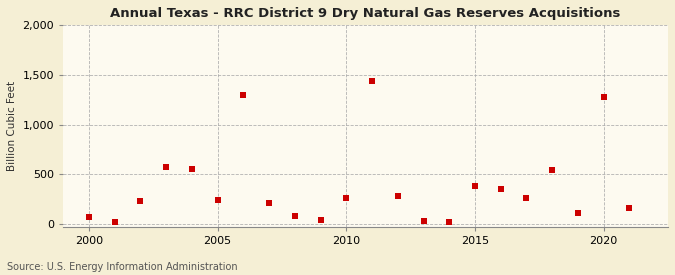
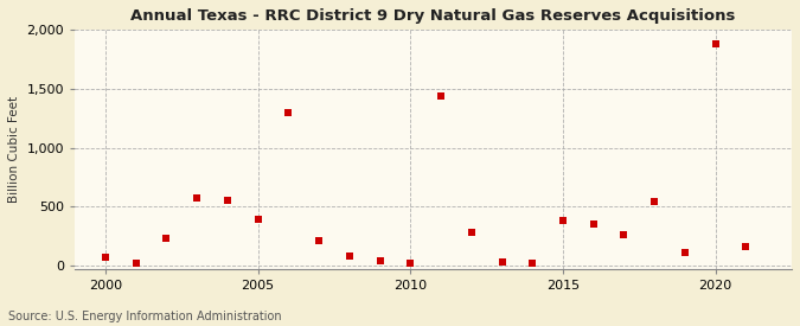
2005: 240 -> 390
2010: 260 -> 20
2020: 1,280 -> 1,880
